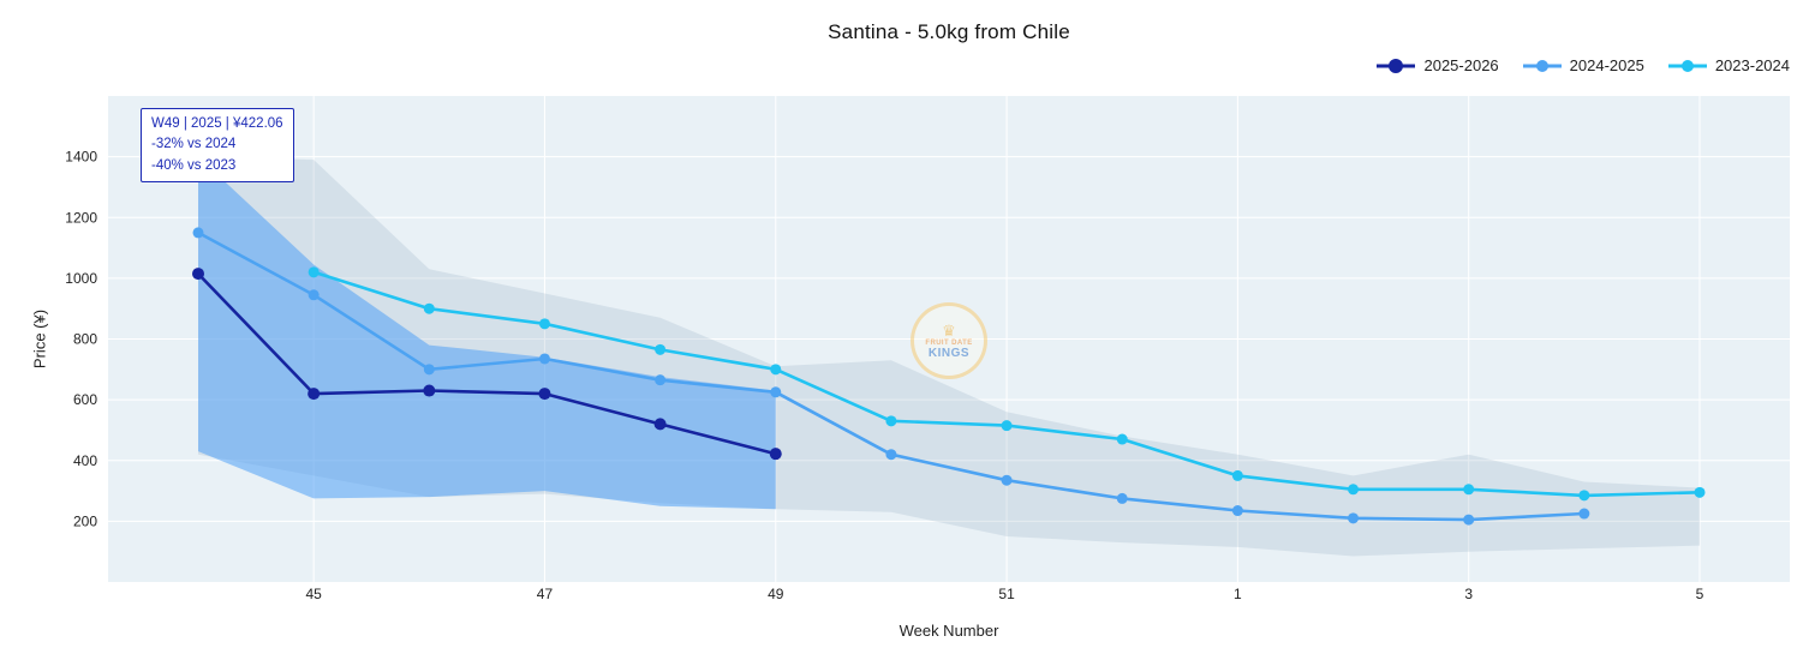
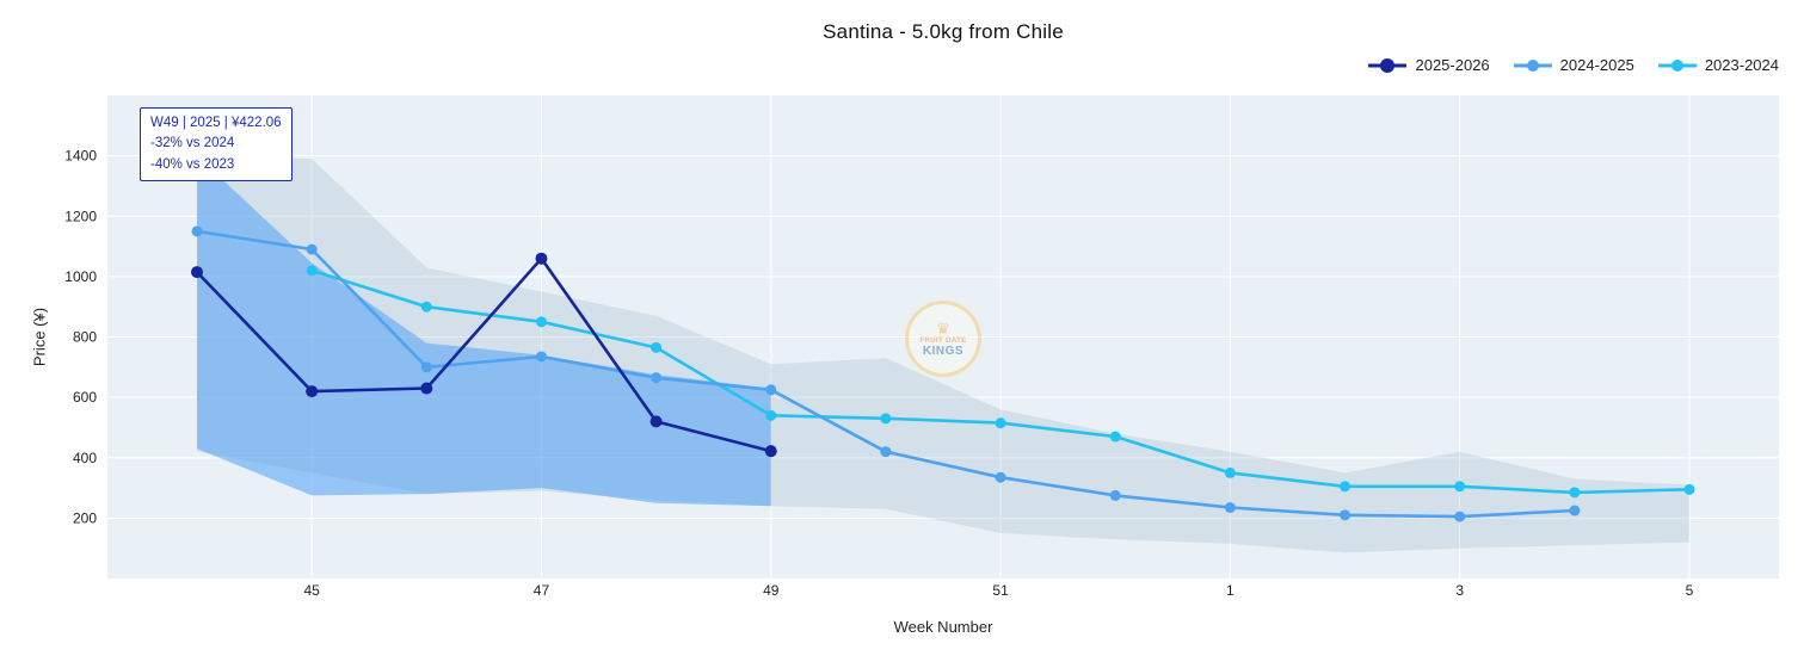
2024-2025/45: 940 -> 1090
2025-2026/47: 620 -> 1060
2023-2024/49: 700 -> 540
